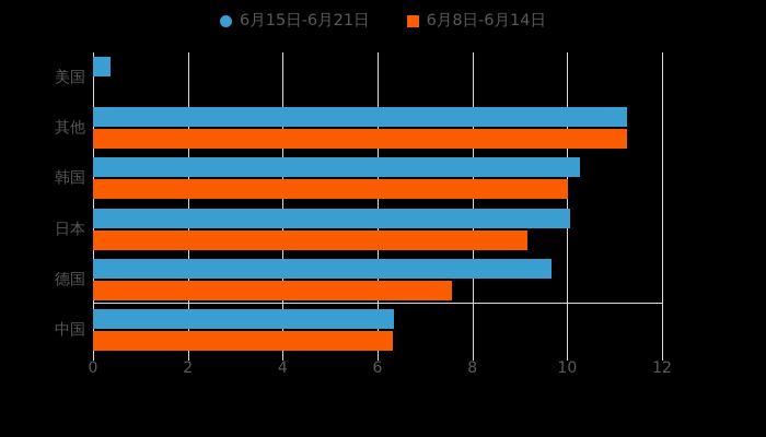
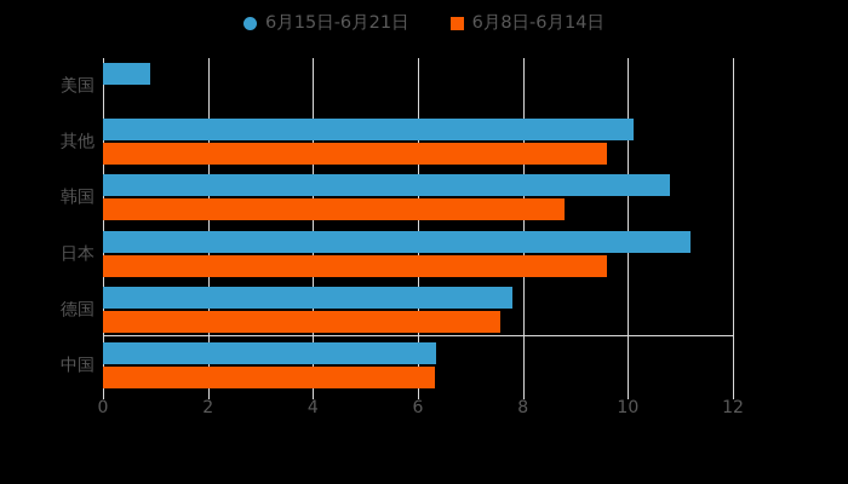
6月15日-6月21日/美国: 0.4 -> 0.9
6月15日-6月21日/其他: 11.3 -> 10.1
6月8日-6月14日/其他: 11.3 -> 9.6
6月15日-6月21日/韩国: 10.3 -> 10.8
6月8日-6月14日/韩国: 10.0 -> 8.8
6月15日-6月21日/日本: 10.1 -> 11.2
6月8日-6月14日/日本: 9.2 -> 9.6
6月15日-6月21日/德国: 9.7 -> 7.8
